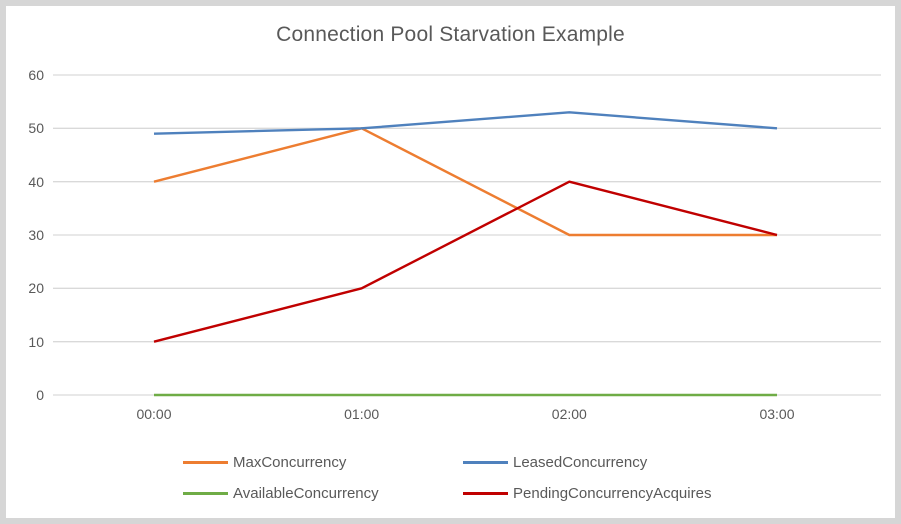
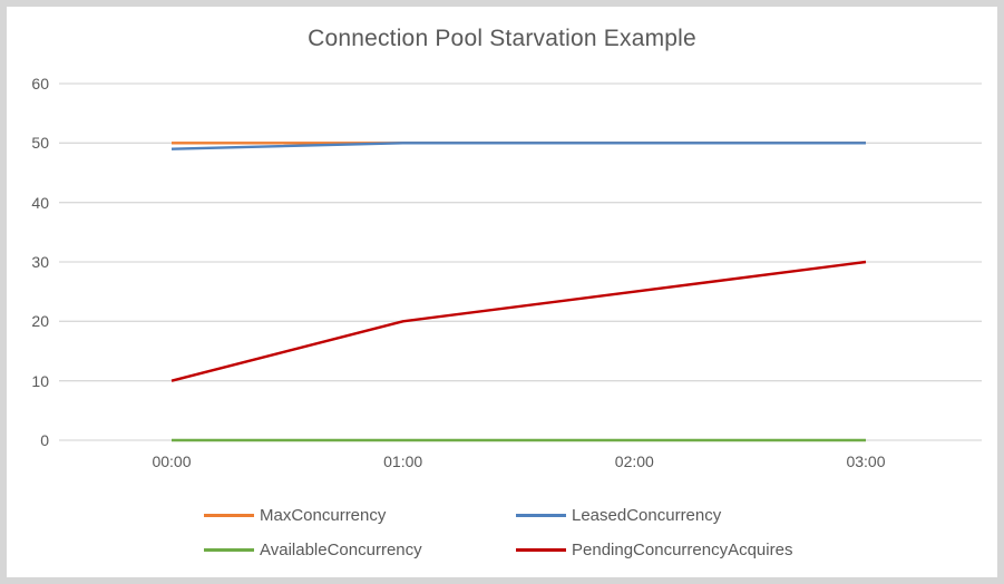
MaxConcurrency/00:00: 40 -> 50
MaxConcurrency/02:00: 30 -> 50
LeasedConcurrency/02:00: 53 -> 50
PendingConcurrencyAcquires/02:00: 40 -> 25
MaxConcurrency/03:00: 30 -> 50
